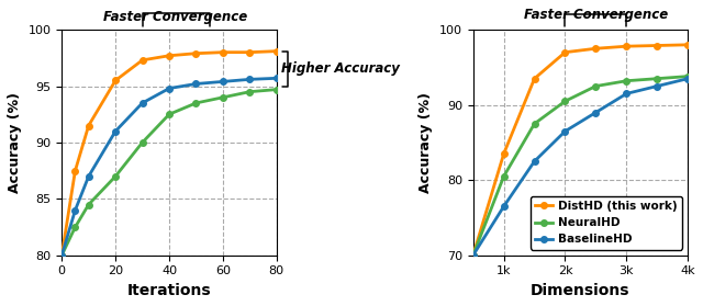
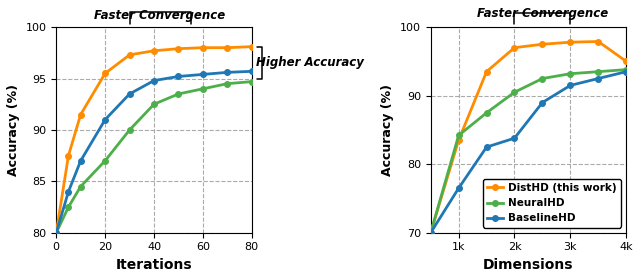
NeuralHD/1k: 80.5 -> 84.2
BaselineHD/2k: 86.5 -> 83.8
DistHD (this work)/4k: 98.0 -> 95.0
